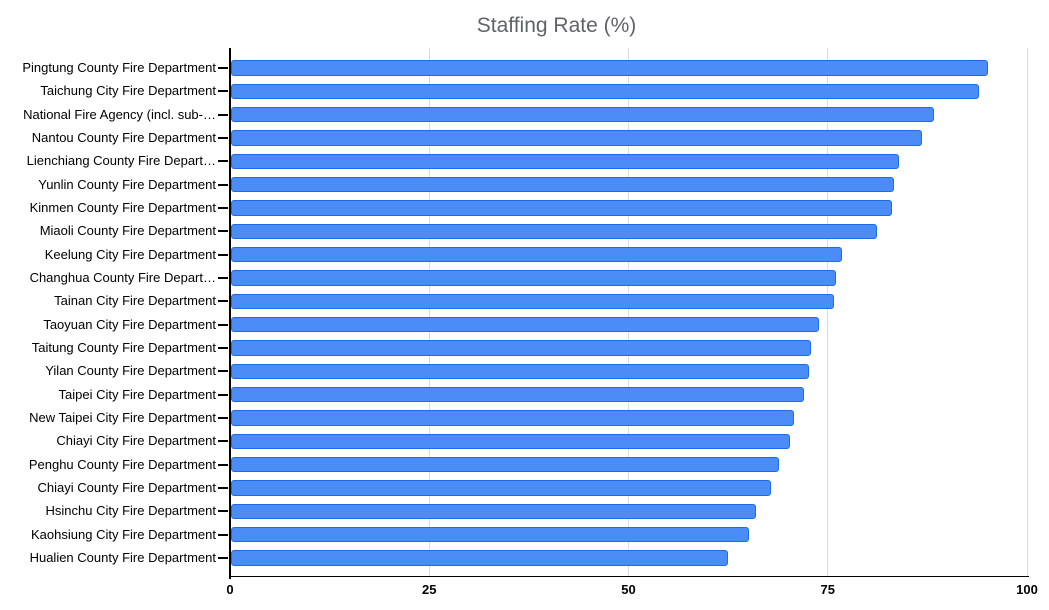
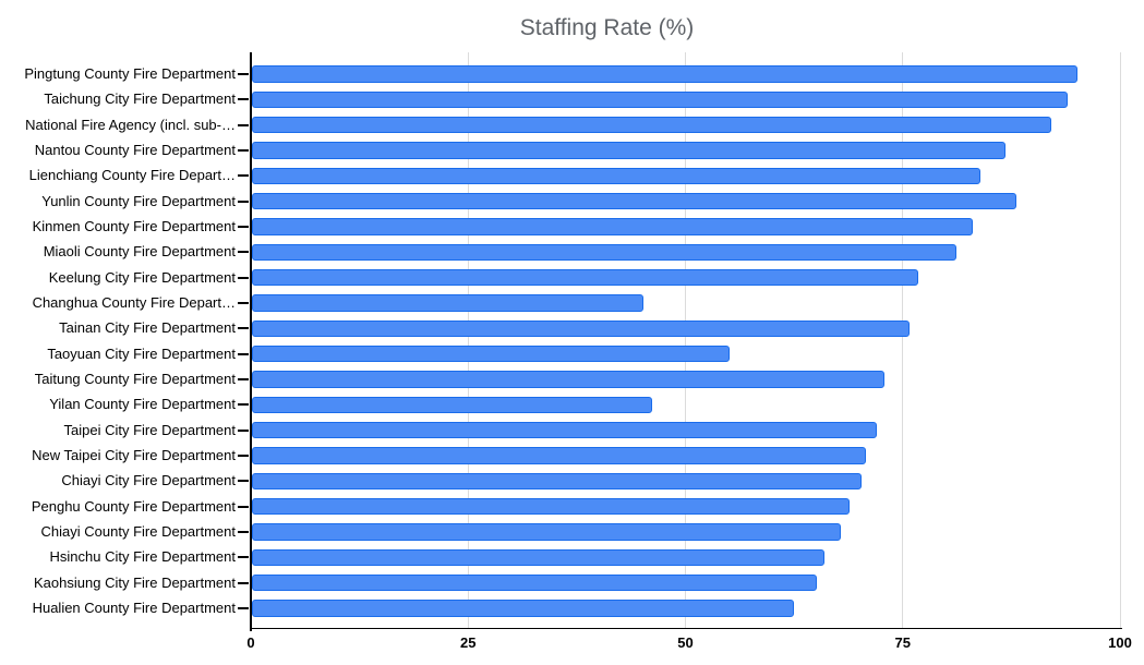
National Fire Agency (incl. sub-…: 88 -> 92
Yunlin County Fire Department: 83 -> 88
Changhua County Fire Depart…: 76 -> 45
Taoyuan City Fire Department: 74 -> 55
Yilan County Fire Department: 72 -> 46
